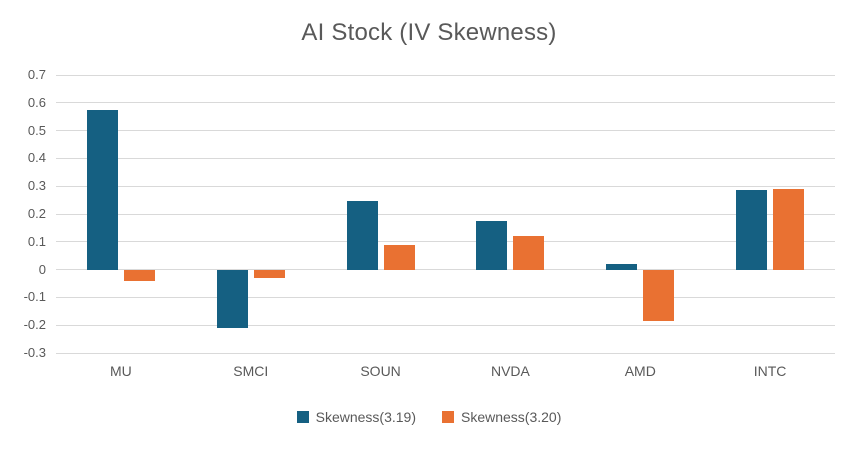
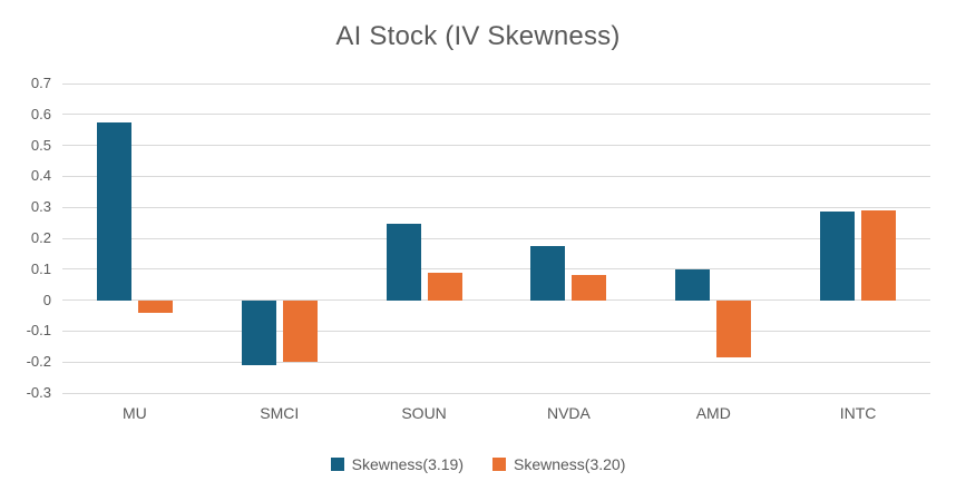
Skewness(3.20)/SMCI: -0.03 -> -0.20
Skewness(3.20)/NVDA: 0.12 -> 0.08
Skewness(3.19)/AMD: 0.02 -> 0.10
